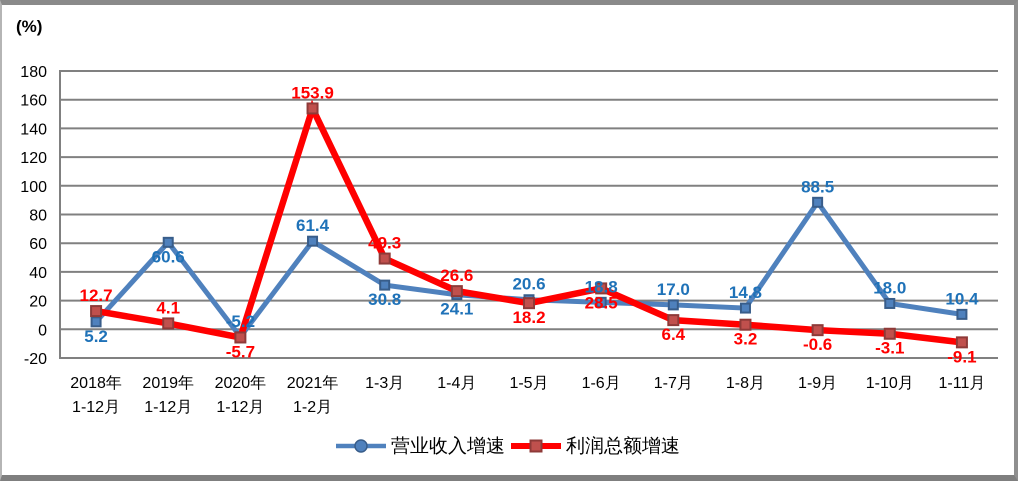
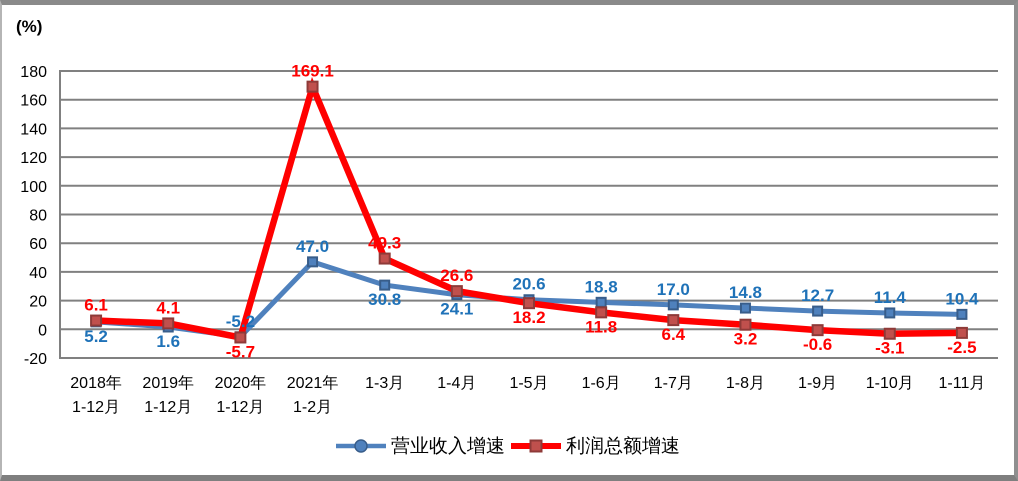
利润总额增速/2018年 1-12月: 12.7 -> 6.1
营业收入增速/2019年 1-12月: 60.6 -> 1.6
营业收入增速/2021年 1-2月: 61.4 -> 47.0
利润总额增速/2021年 1-2月: 153.9 -> 169.1
利润总额增速/1-6月: 28.5 -> 11.8
营业收入增速/1-9月: 88.5 -> 12.7
营业收入增速/1-10月: 18.0 -> 11.4
利润总额增速/1-11月: -9.1 -> -2.5
